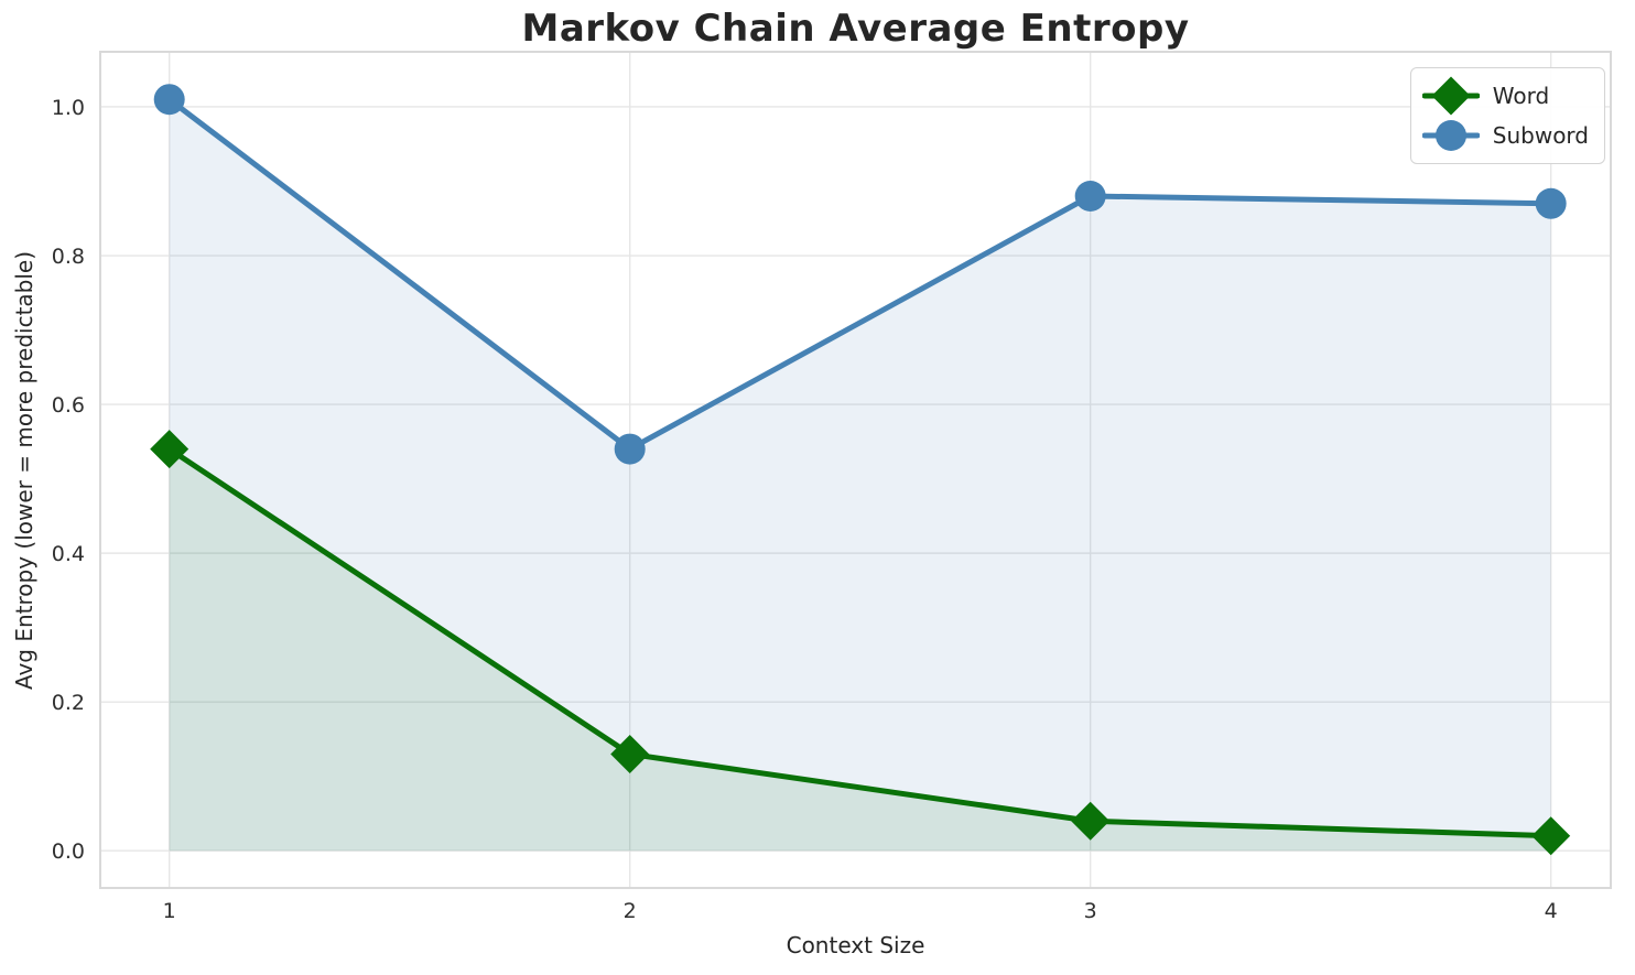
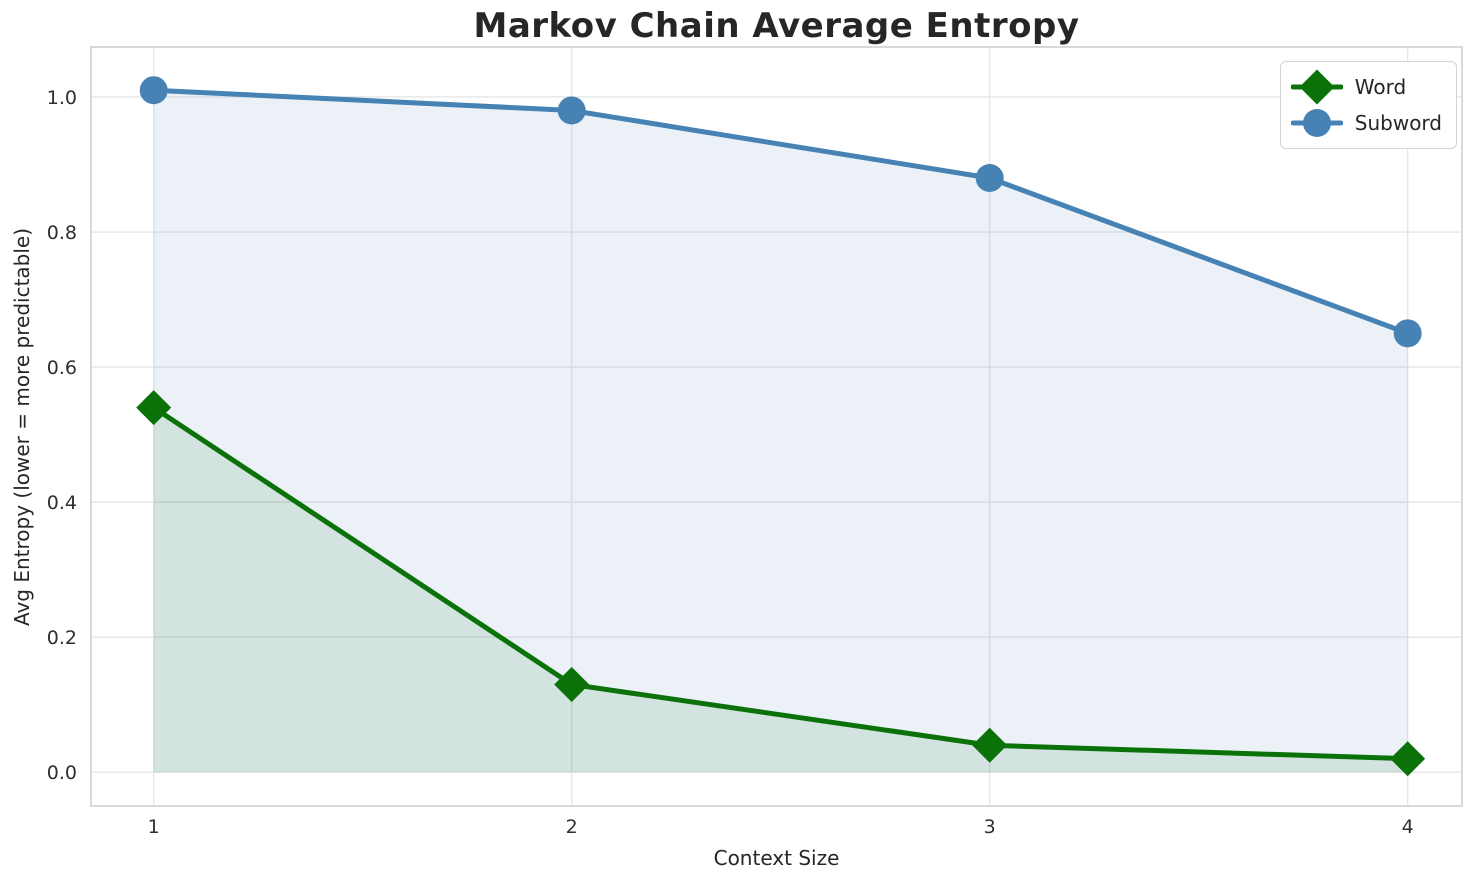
Subword/2: 0.54 -> 0.98
Subword/4: 0.87 -> 0.65
